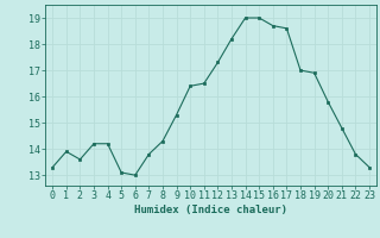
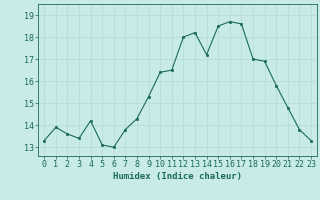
3: 14.2 -> 13.4
12: 17.3 -> 18.0
14: 19.0 -> 17.2
15: 19.0 -> 18.5
